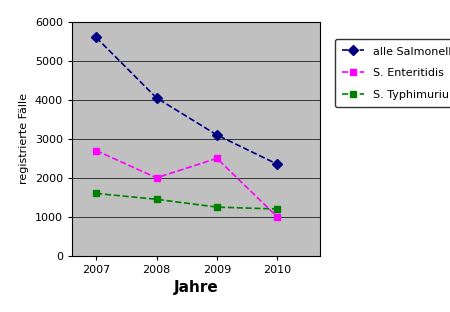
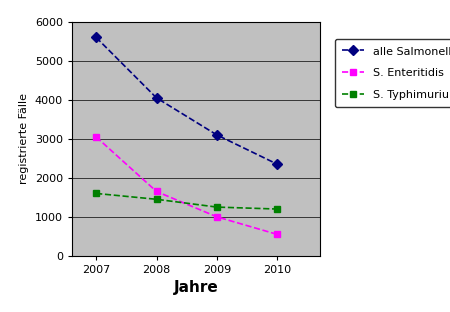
S. Enteritidis/2007: 2700 -> 3050
S. Enteritidis/2008: 2000 -> 1650
S. Enteritidis/2009: 2500 -> 1000
S. Enteritidis/2010: 1000 -> 550
